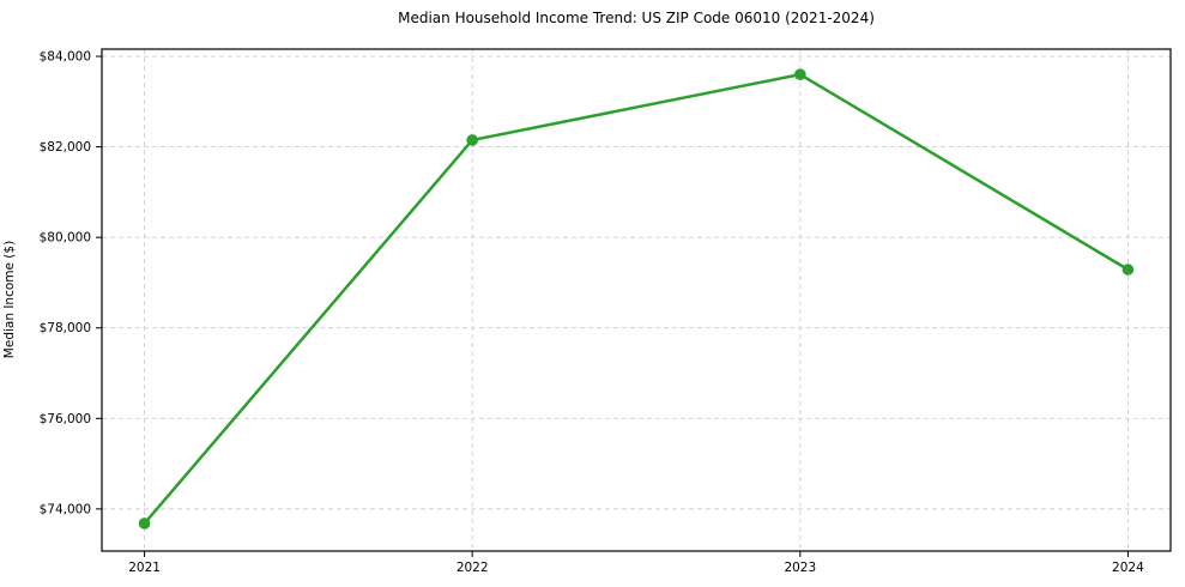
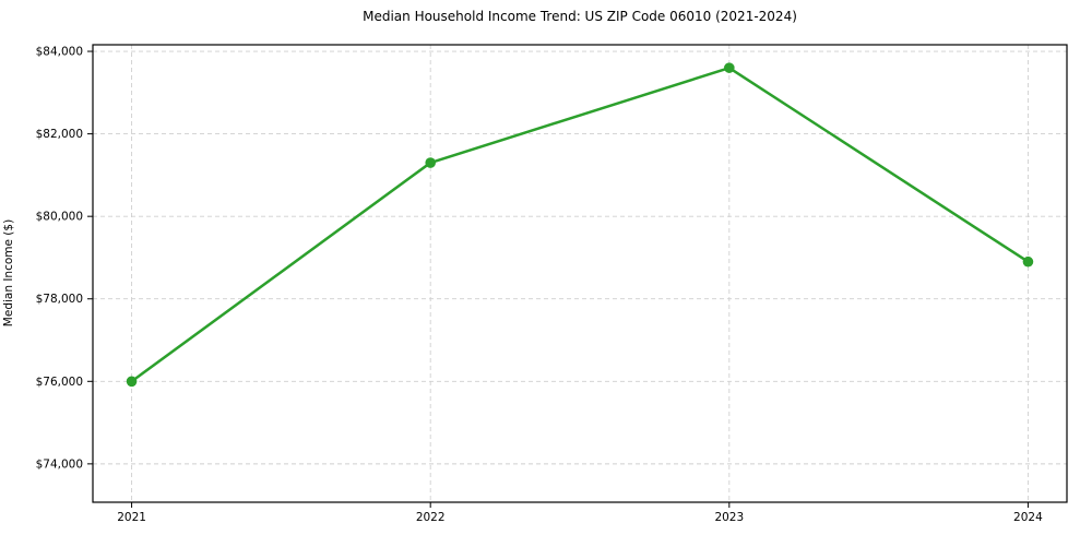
2021: $73700 -> $76000
2022: $82200 -> $81300
2024: $79300 -> $78900
